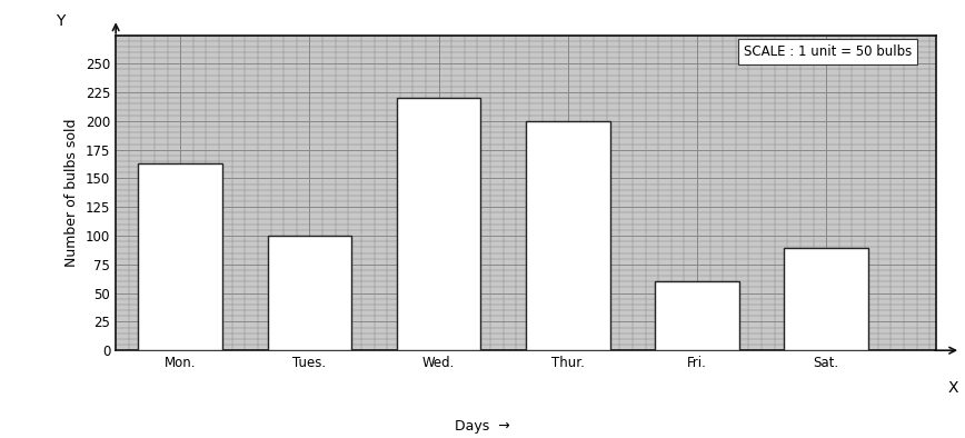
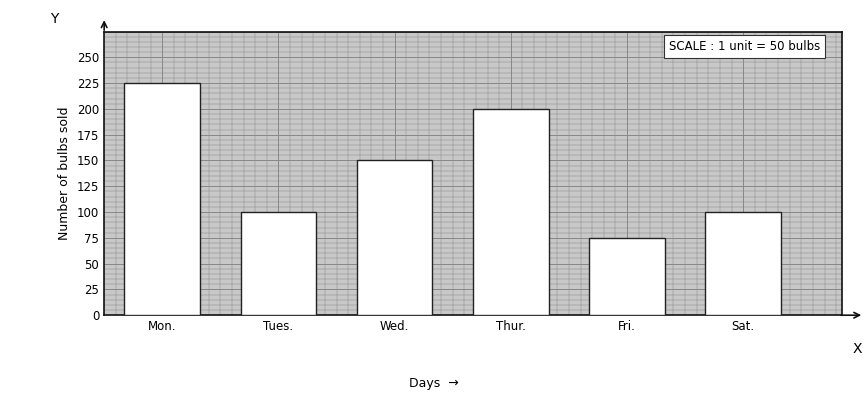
Mon.: 163 -> 225
Wed.: 220 -> 150
Fri.: 60 -> 75
Sat.: 89 -> 100
